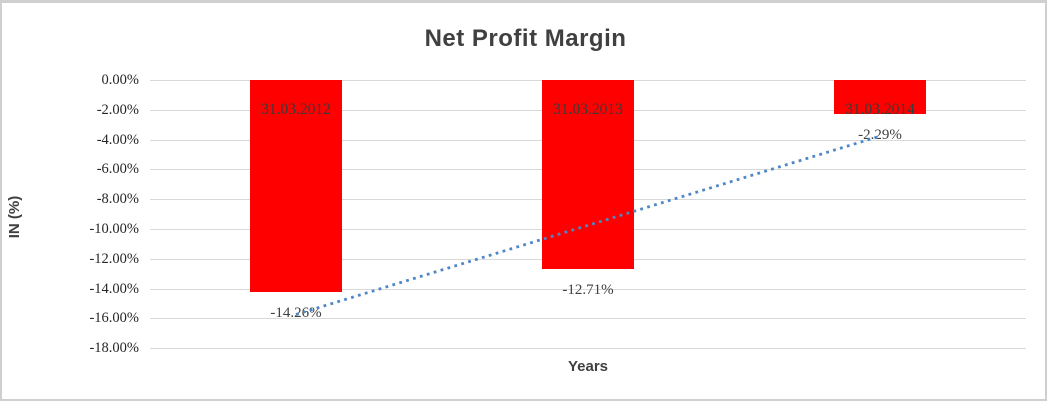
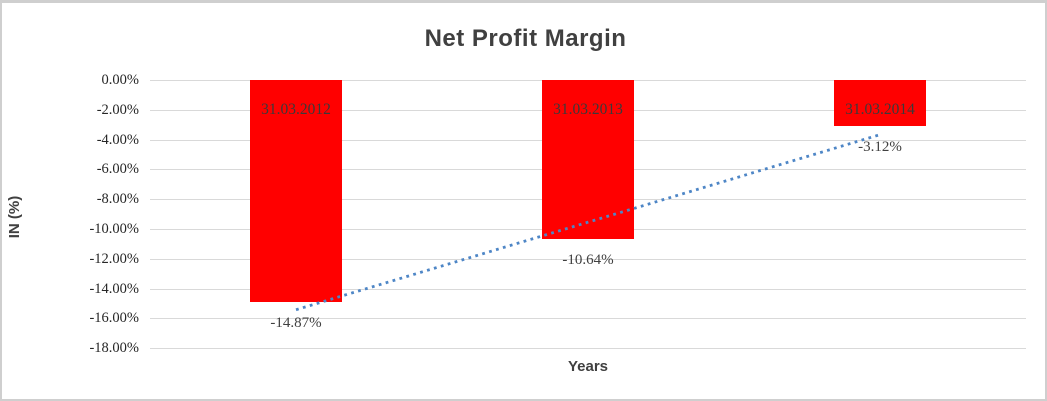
31.03.2012: -14.26% -> -14.87%
31.03.2013: -12.71% -> -10.64%
31.03.2014: -2.29% -> -3.12%
